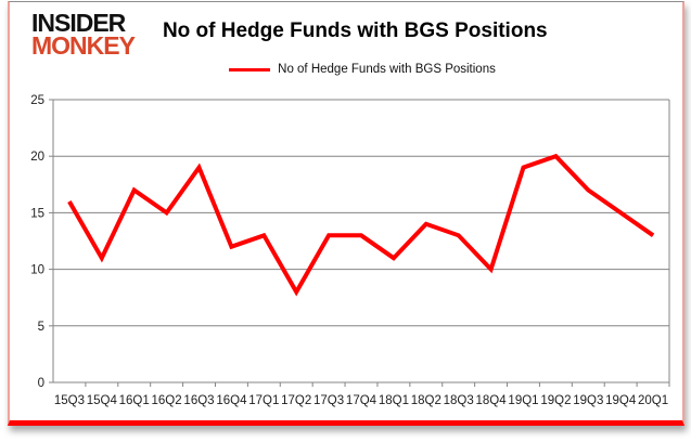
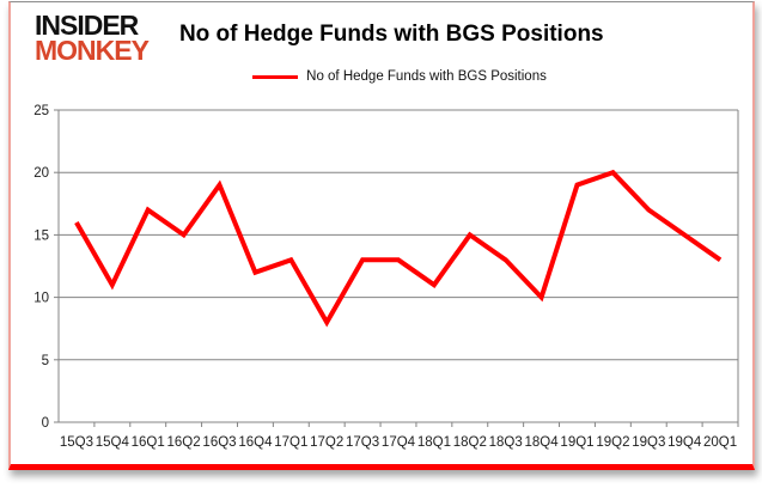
18Q2: 14 -> 15
